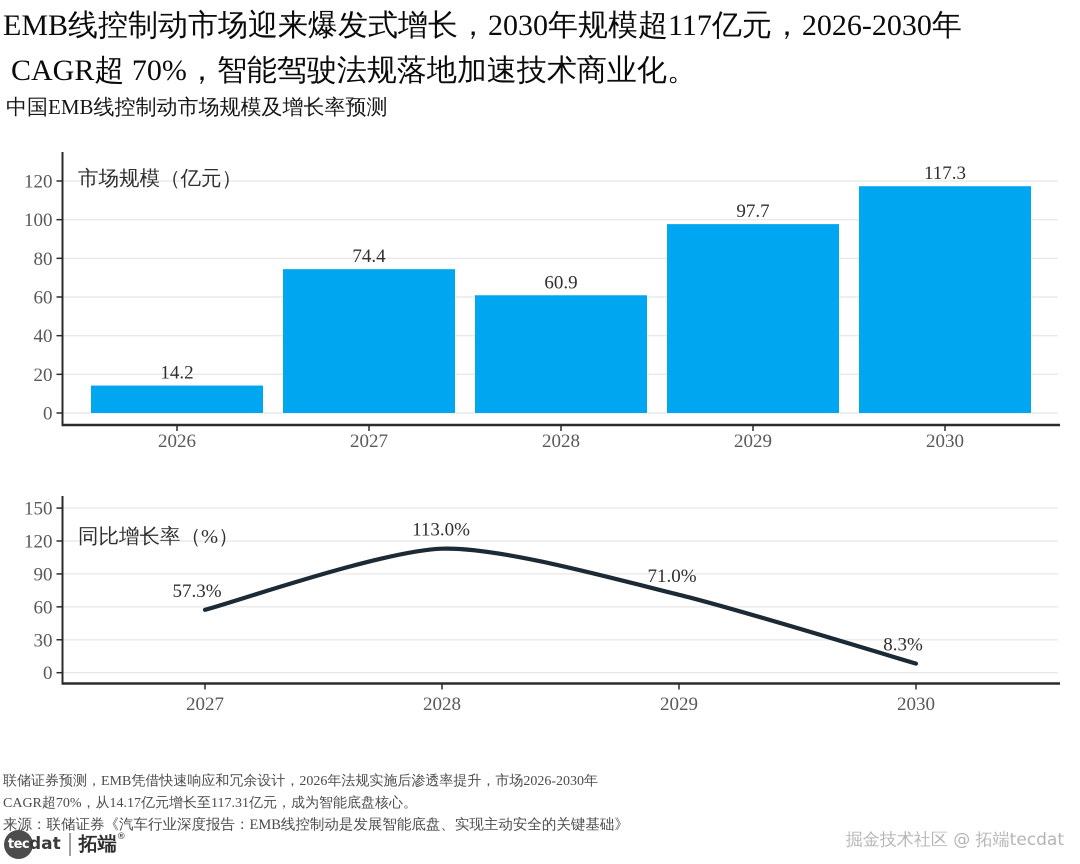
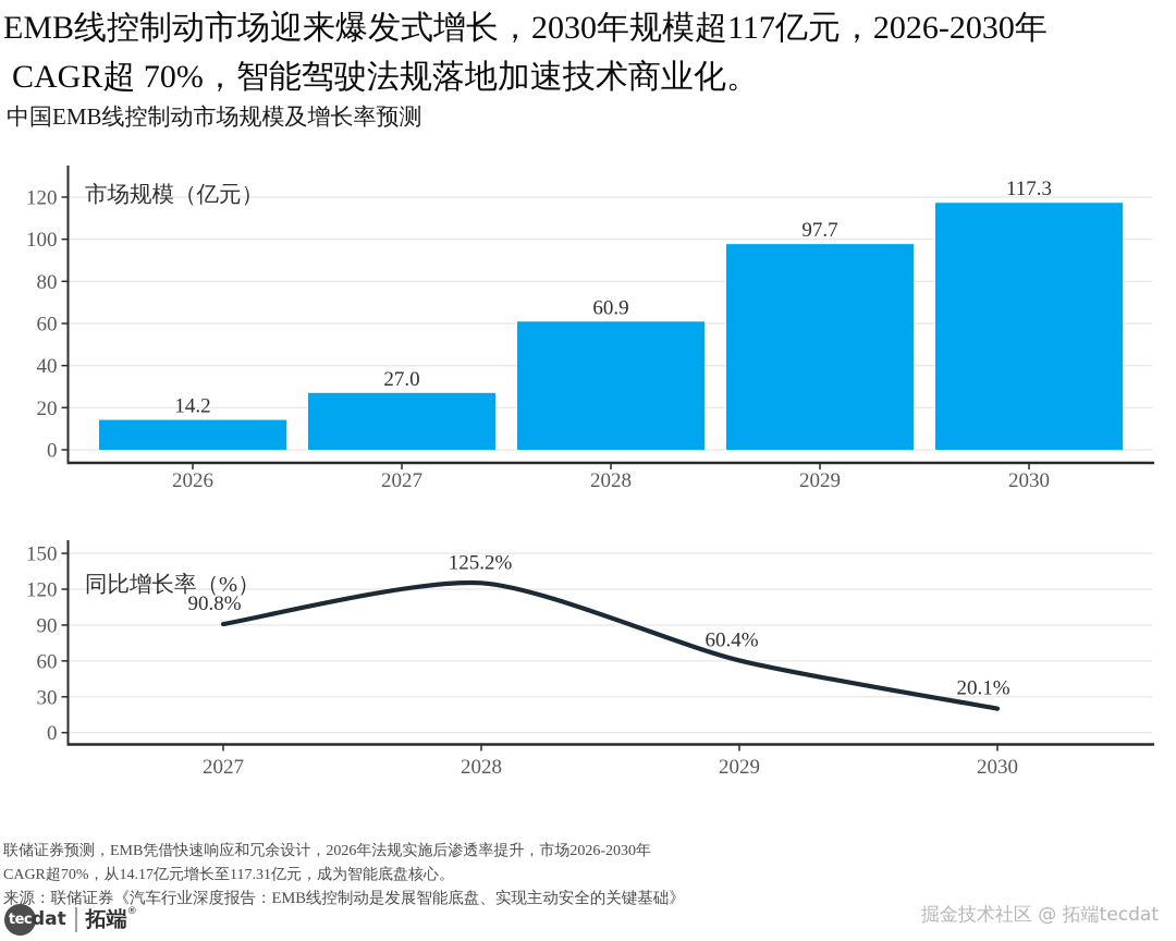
市场规模（亿元）/2027: 74.4 -> 27.0
同比增长率（%）/2027: 57.3% -> 90.8%
同比增长率（%）/2028: 113.0% -> 125.2%
同比增长率（%）/2029: 71.0% -> 60.4%
同比增长率（%）/2030: 8.3% -> 20.1%
